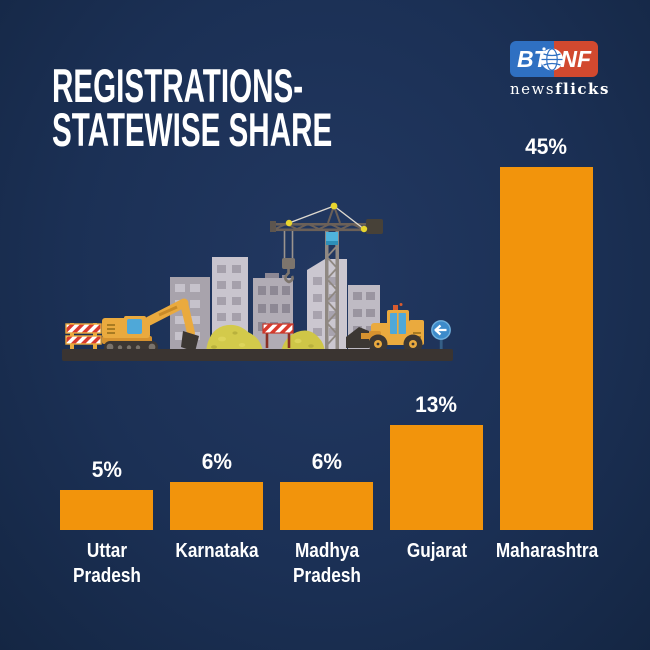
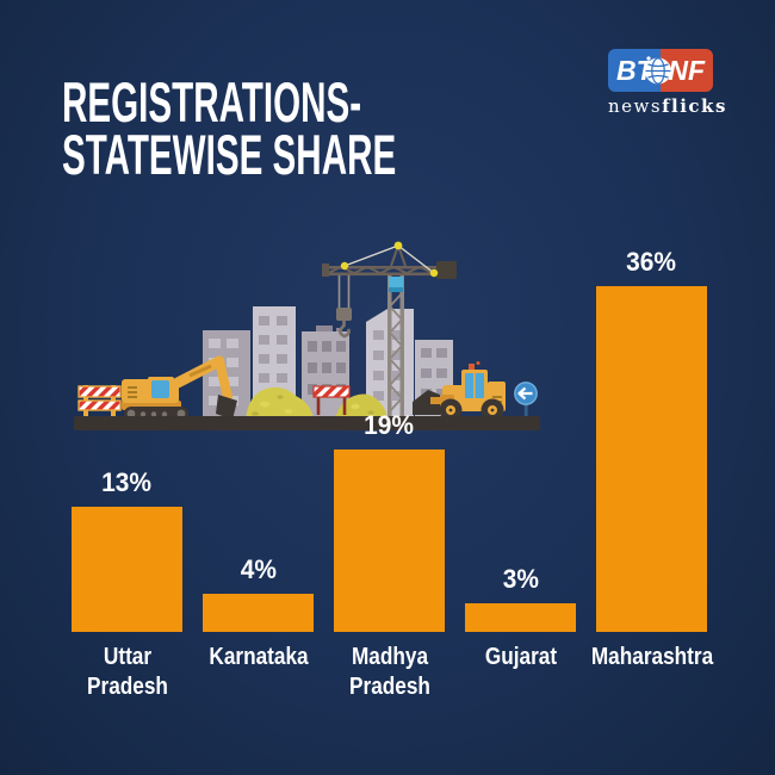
Uttar Pradesh: 5% -> 13%
Karnataka: 6% -> 4%
Madhya Pradesh: 6% -> 19%
Gujarat: 13% -> 3%
Maharashtra: 45% -> 36%
